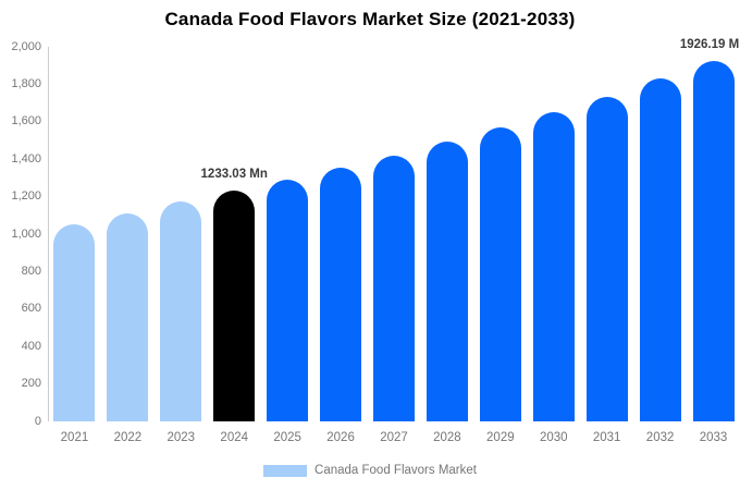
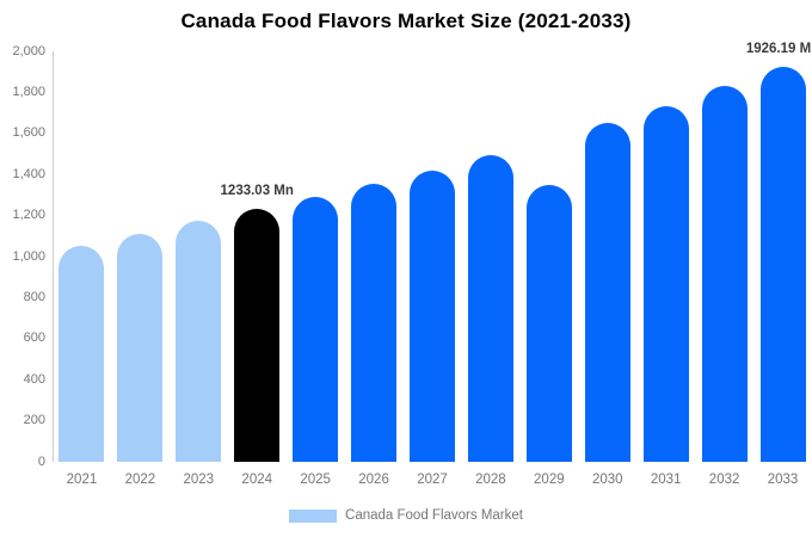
2029: 1570 -> 1350
